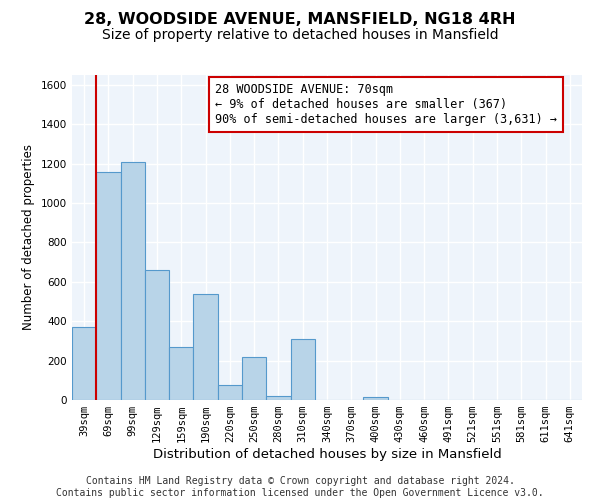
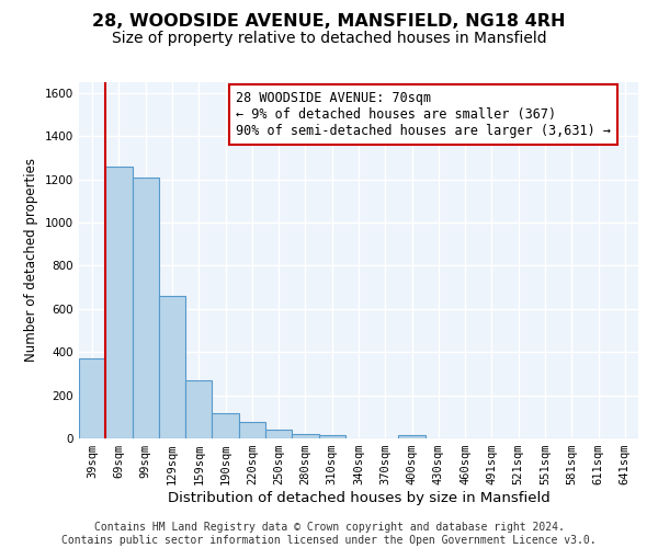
69sqm: 1160 -> 1260
190sqm: 540 -> 120
250sqm: 220 -> 40
310sqm: 310 -> 20
